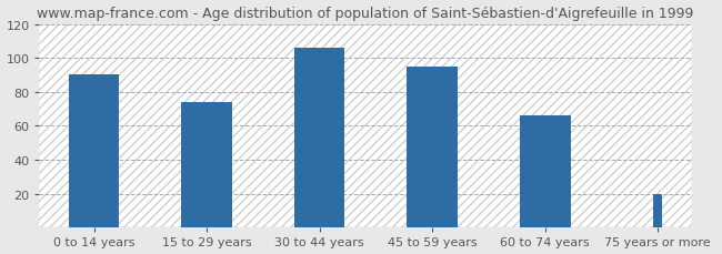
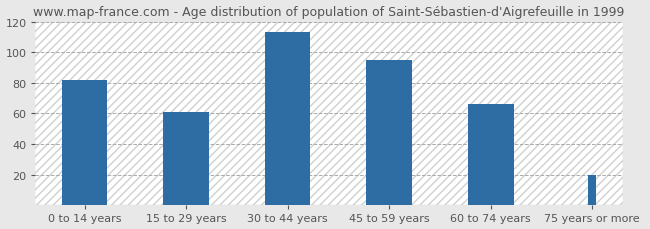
0 to 14 years: 90 -> 82
15 to 29 years: 74 -> 61
30 to 44 years: 106 -> 113
